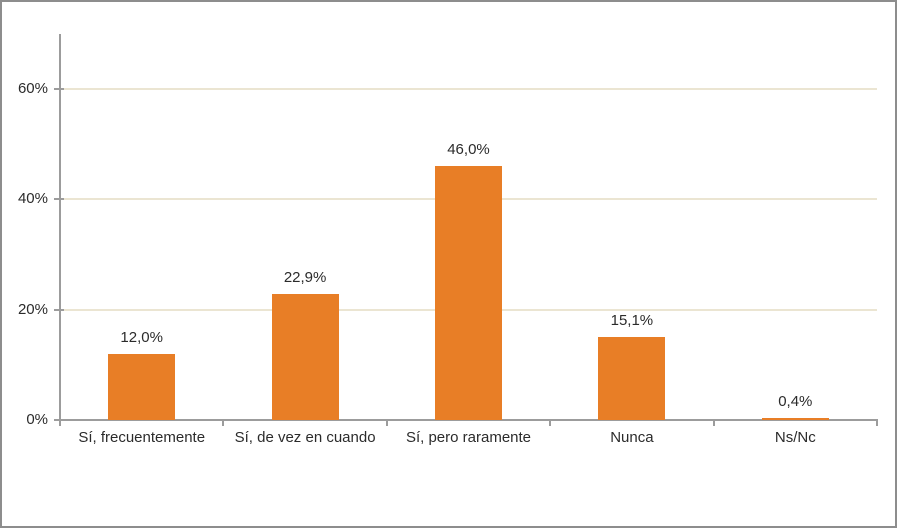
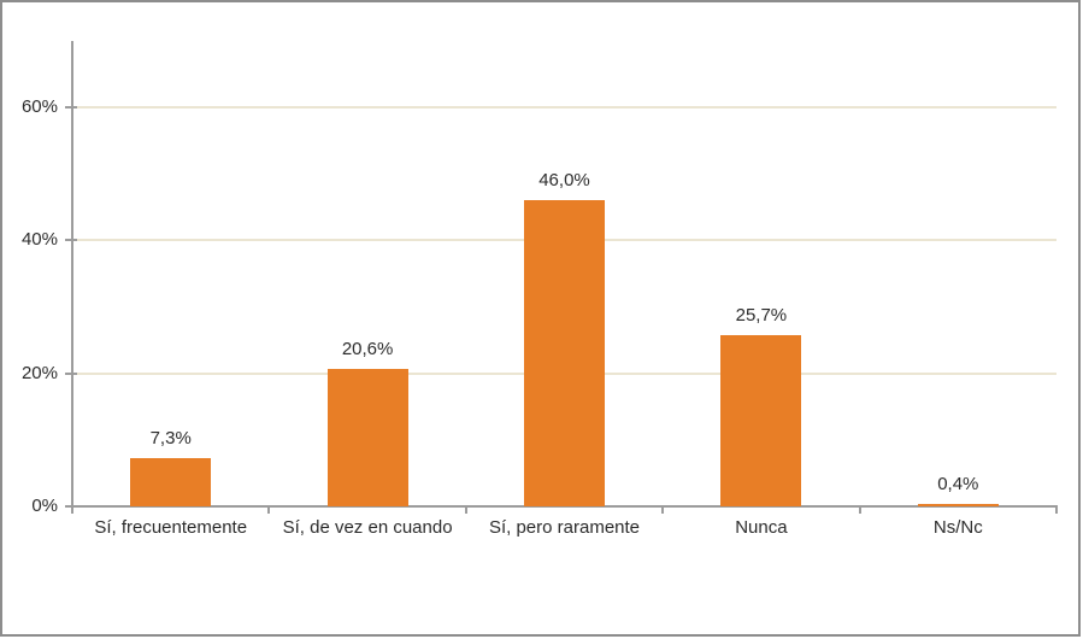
Sí, frecuentemente: 12,0% -> 7,3%
Sí, de vez en cuando: 22,9% -> 20,6%
Nunca: 15,1% -> 25,7%
